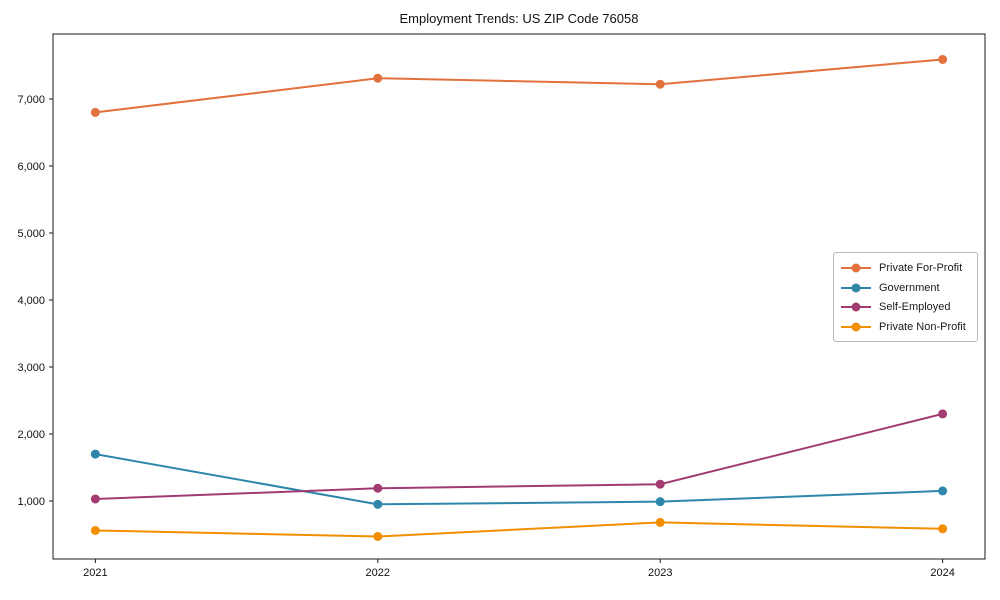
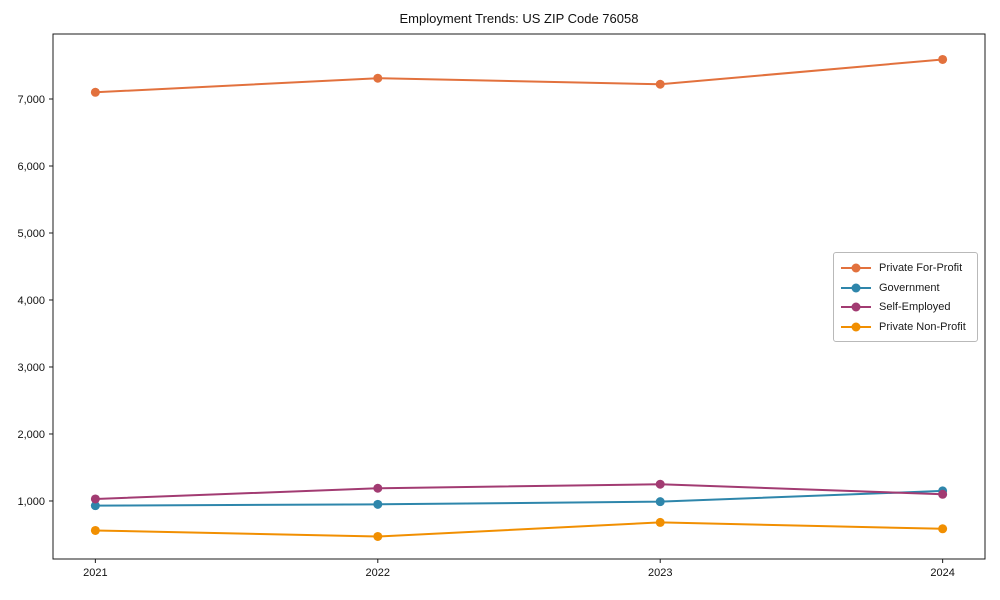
Private For-Profit/2021: 6800 -> 7100
Government/2021: 1700 -> 900
Self-Employed/2024: 2300 -> 1100
